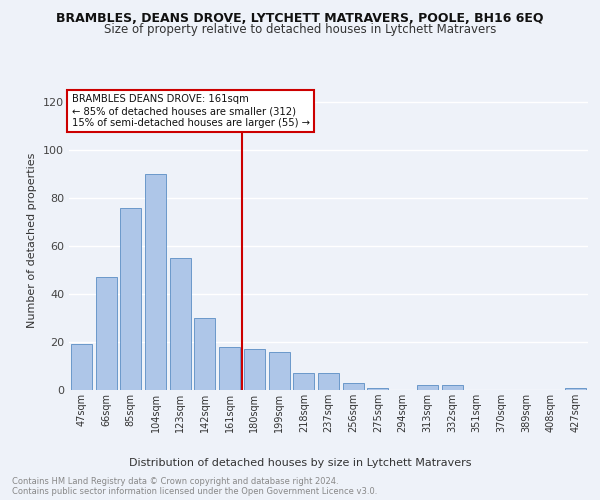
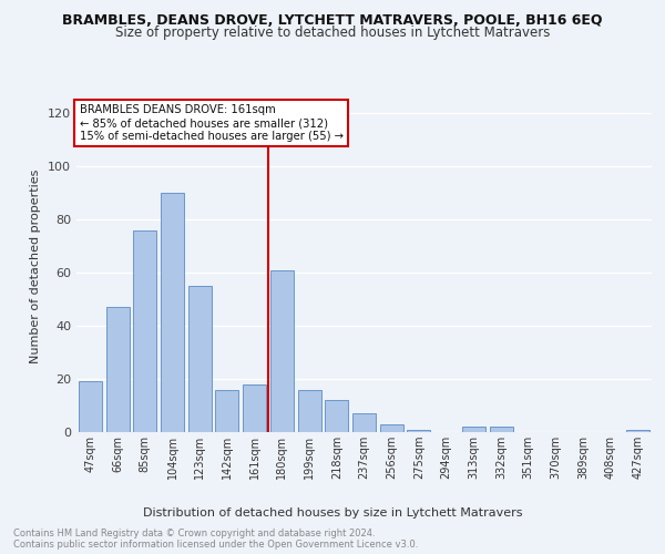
142sqm: 30 -> 16
180sqm: 17 -> 61
218sqm: 7 -> 12
